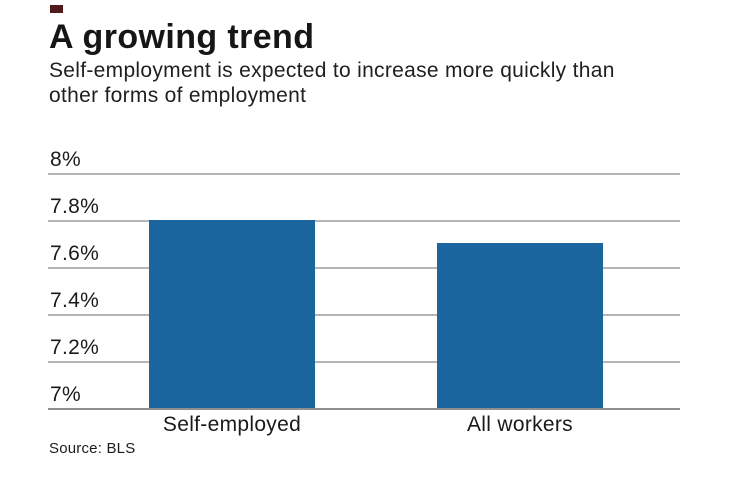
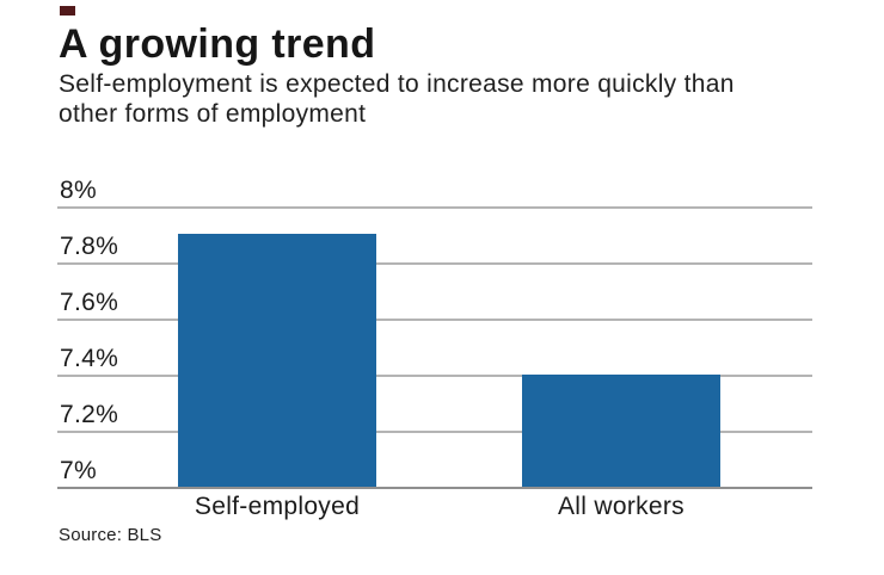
Self-employed: 7.8% -> 7.9%
All workers: 7.7% -> 7.4%
